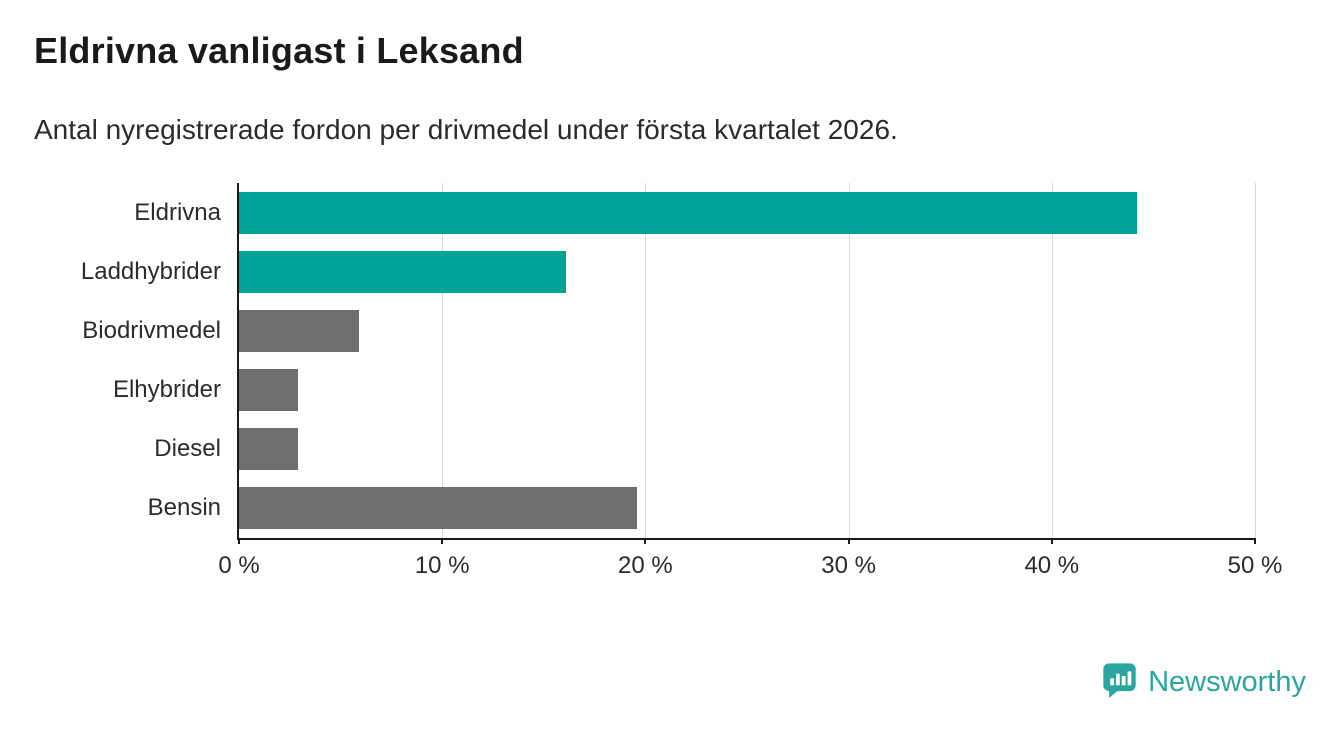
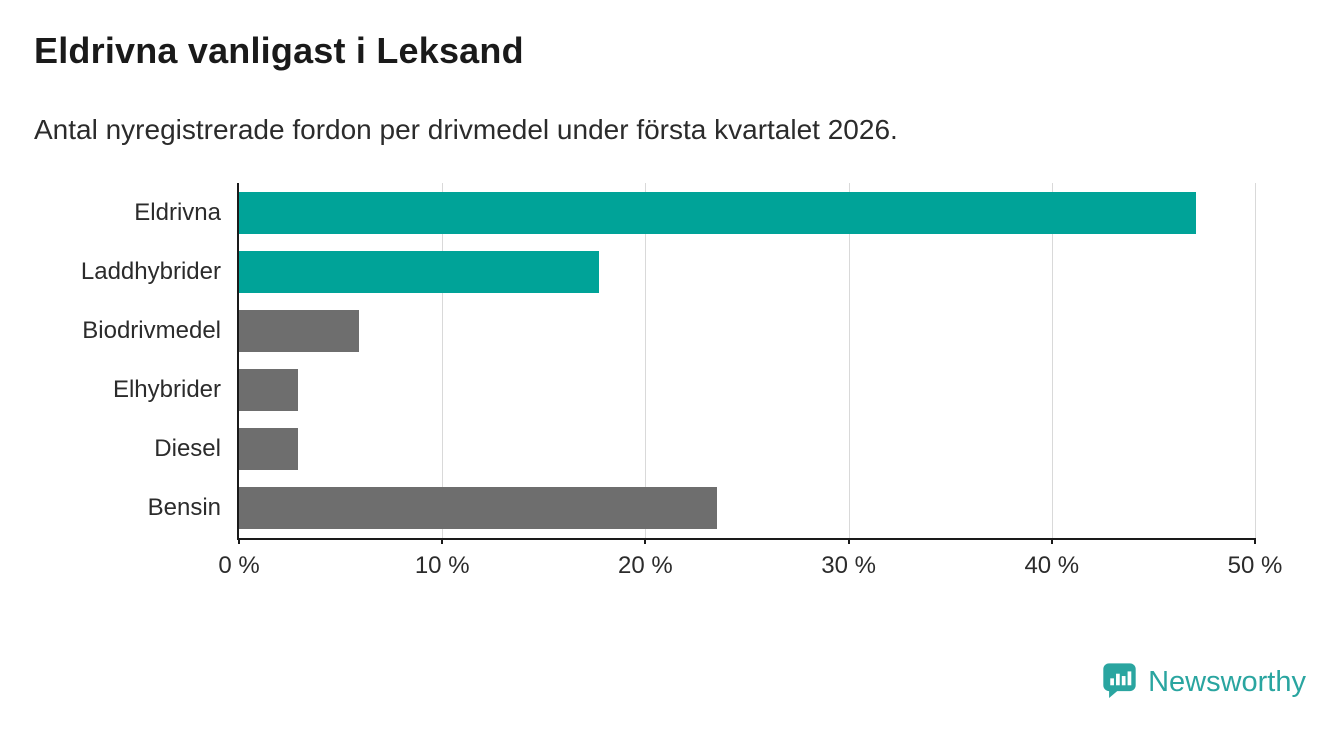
Eldrivna: 44.2% -> 47.1%
Laddhybrider: 16.1% -> 17.7%
Bensin: 19.6% -> 23.5%
